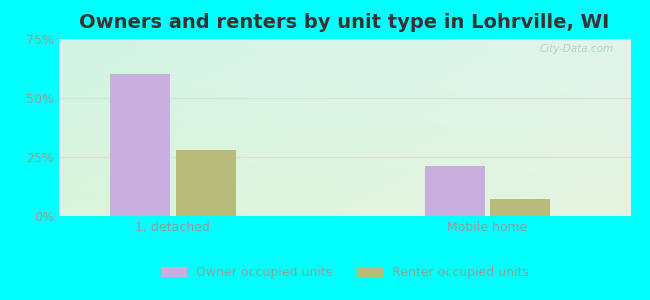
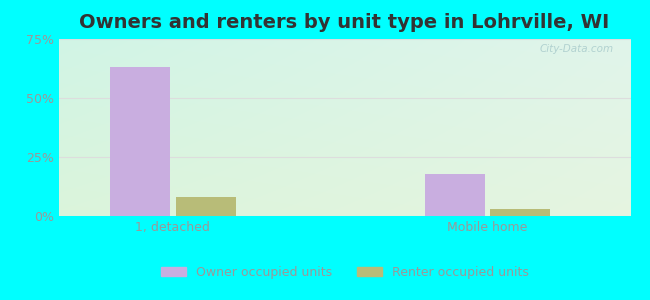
Owner occupied units/1, detached: 60% -> 63%
Renter occupied units/1, detached: 28% -> 8%
Owner occupied units/Mobile home: 21% -> 18%
Renter occupied units/Mobile home: 7% -> 3%
